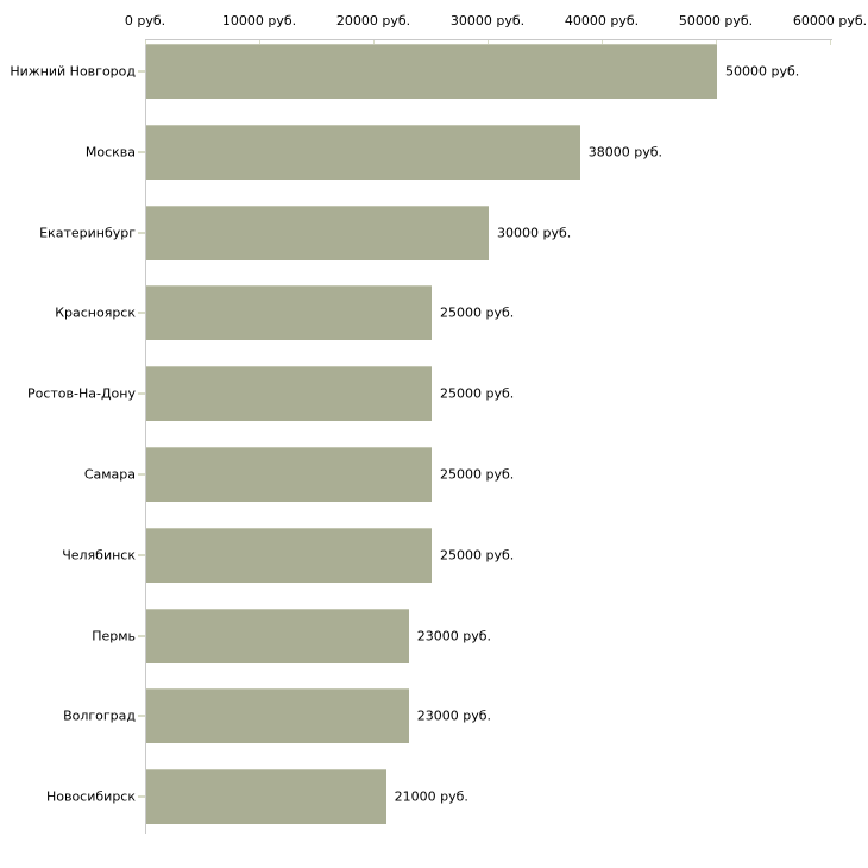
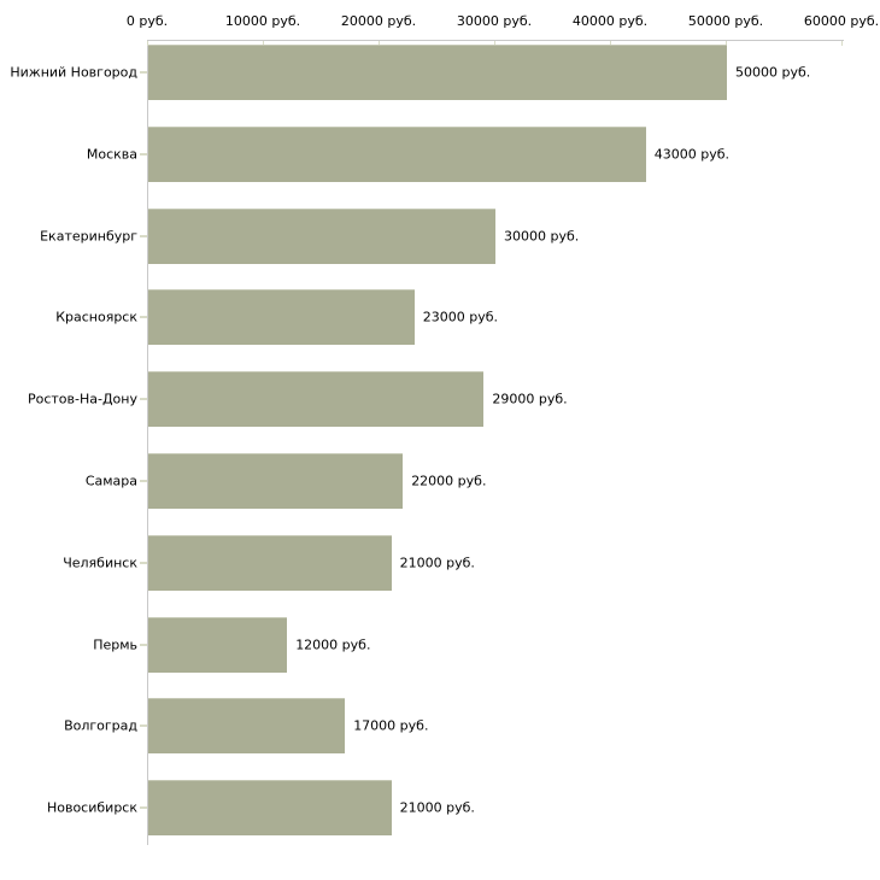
Москва: 38000 -> 43000
Красноярск: 25000 -> 23000
Ростов-На-Дону: 25000 -> 29000
Самара: 25000 -> 22000
Челябинск: 25000 -> 21000
Пермь: 23000 -> 12000
Волгоград: 23000 -> 17000
